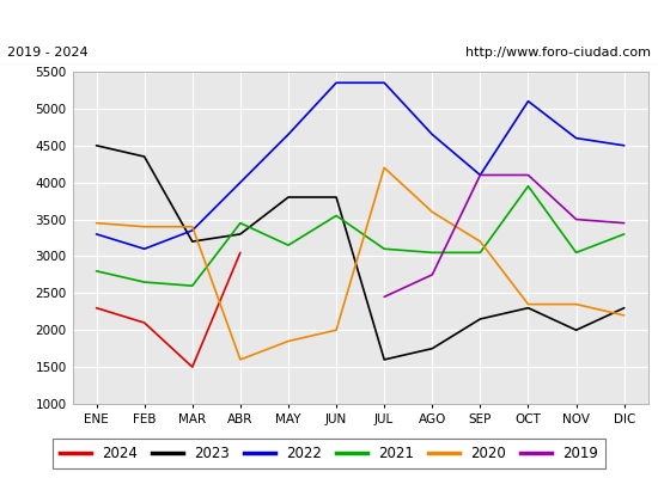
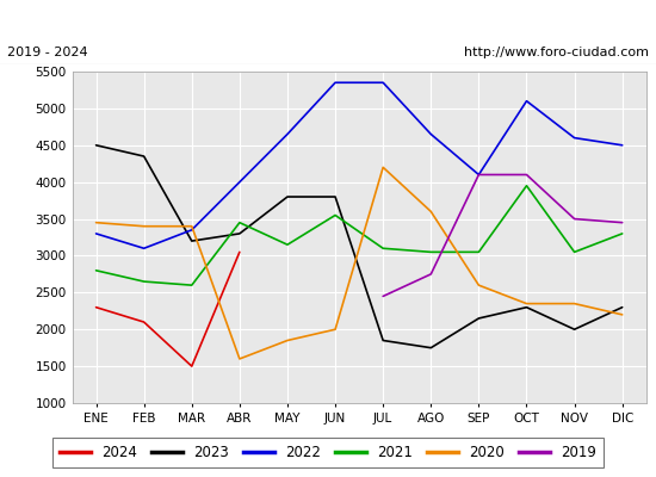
2023/JUL: 1600 -> 1850
2020/SEP: 3200 -> 2600
